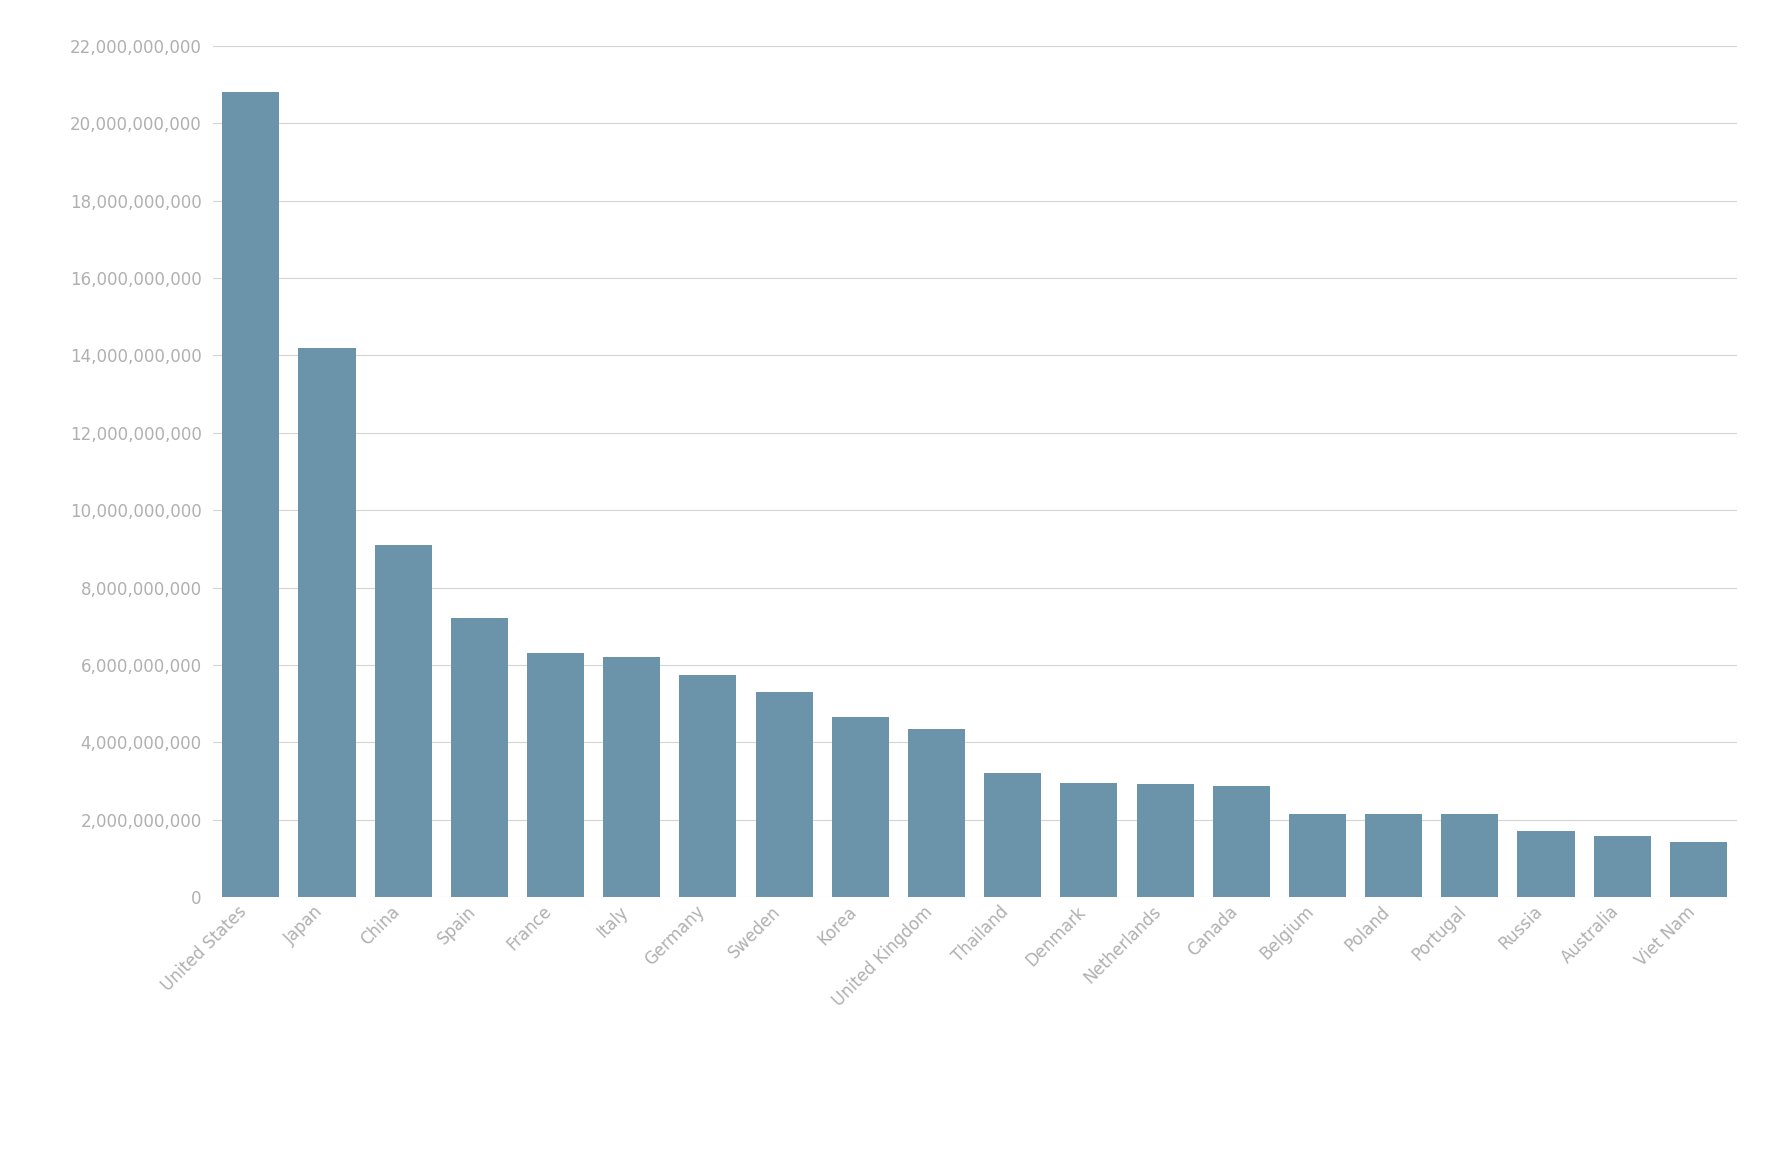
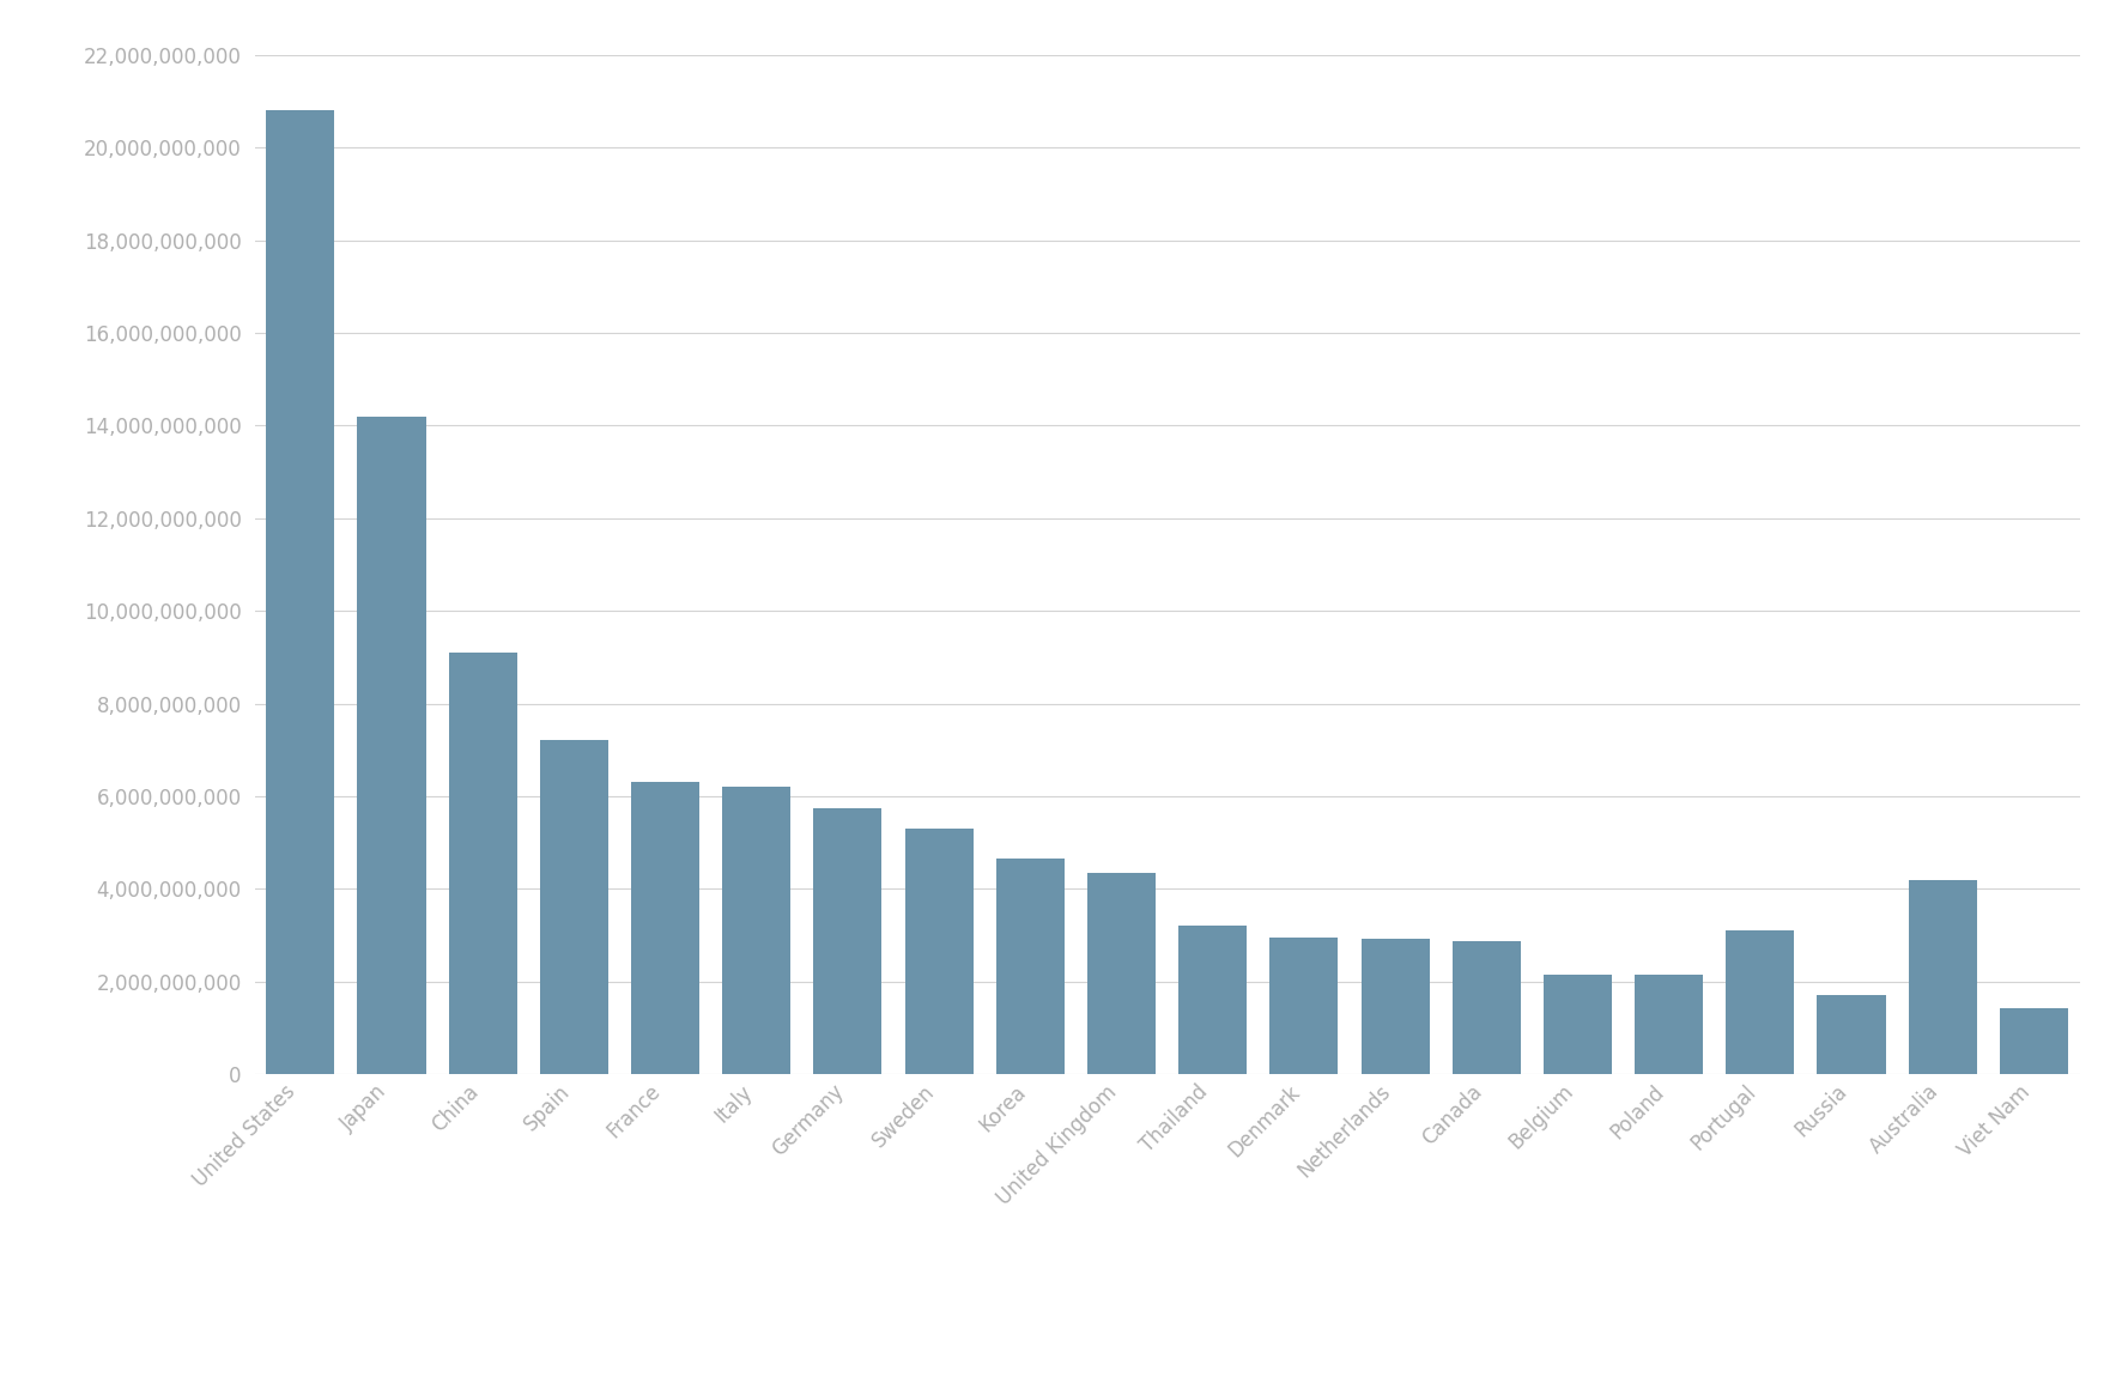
Portugal: 2,150,000,000 -> 3,100,000,000
Australia: 1,580,000,000 -> 4,200,000,000
